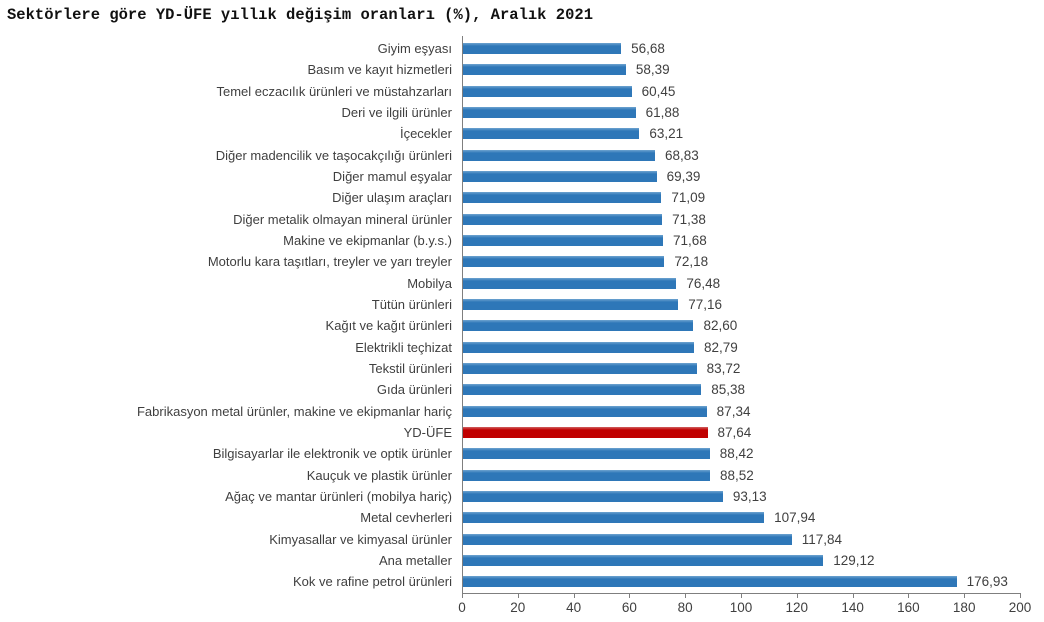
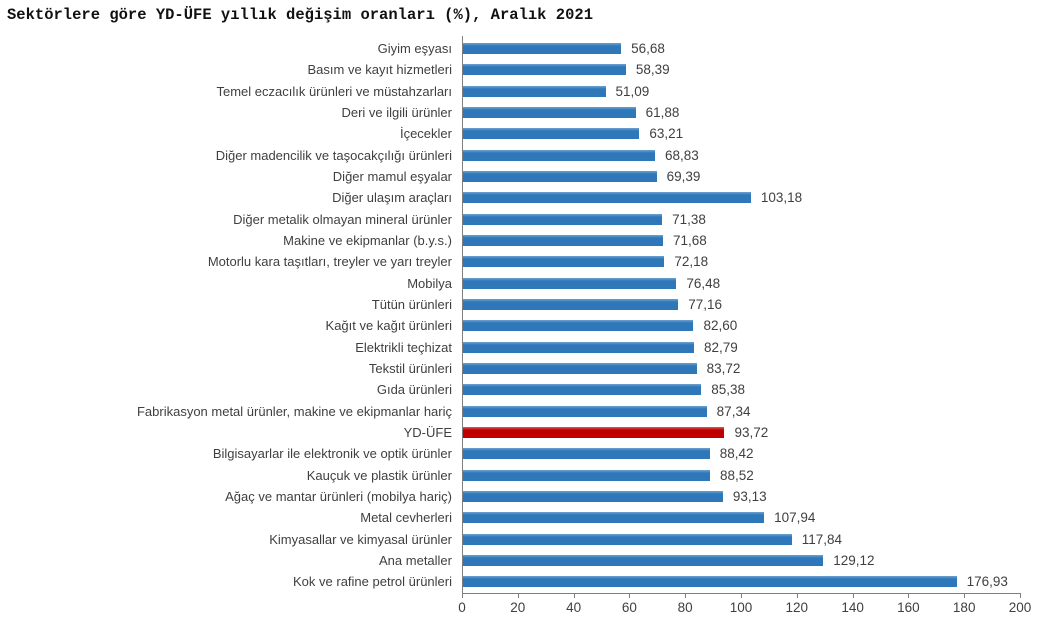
Temel eczacılık ürünleri ve müstahzarları: 60,45 -> 51,09
Diğer ulaşım araçları: 71,09 -> 103,18
YD-ÜFE: 87,64 -> 93,72
